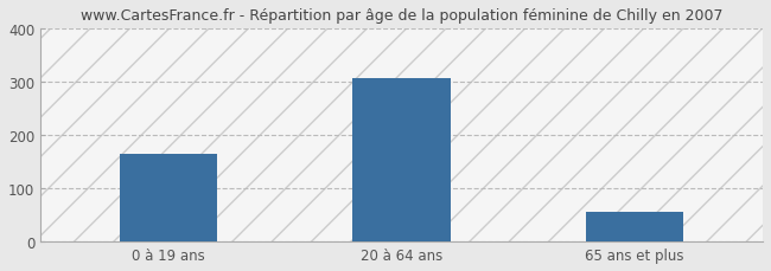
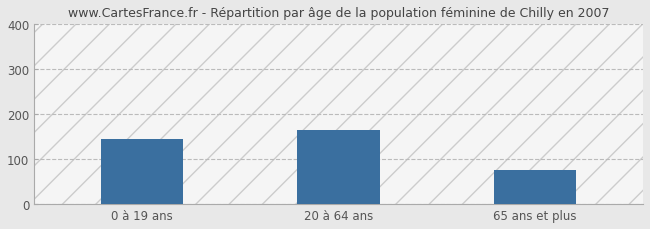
0 à 19 ans: 165 -> 145
20 à 64 ans: 307 -> 165
65 ans et plus: 57 -> 75
